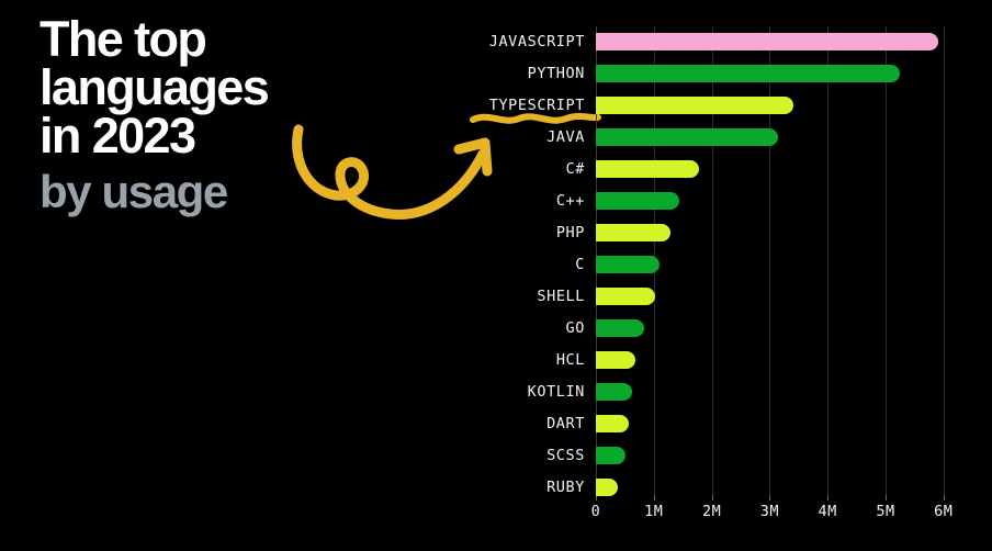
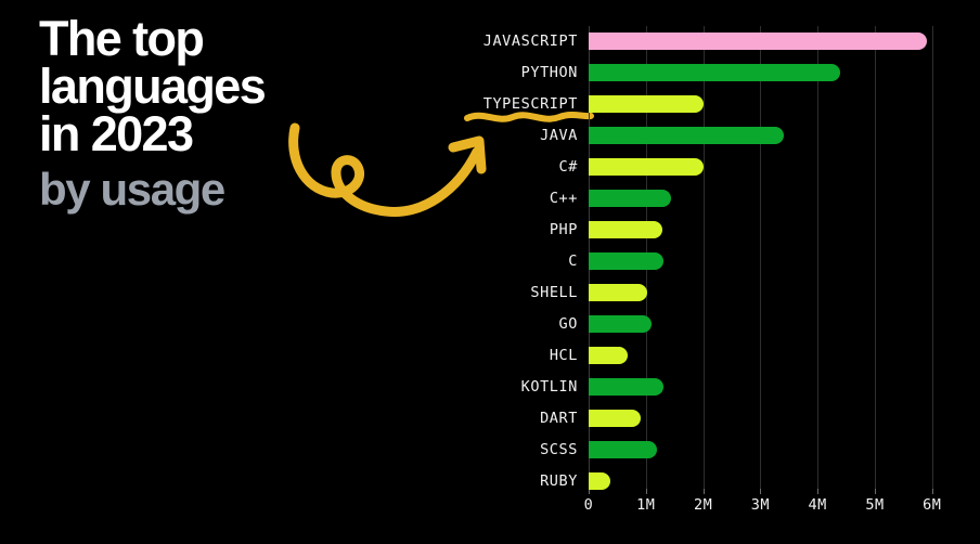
PYTHON: 5.2M -> 4.4M
TYPESCRIPT: 3.4M -> 2.0M
JAVA: 3.2M -> 3.4M
C#: 1.8M -> 2.0M
C: 1.1M -> 1.3M
GO: 0.8M -> 1.1M
KOTLIN: 0.6M -> 1.3M
DART: 0.6M -> 0.9M
SCSS: 0.5M -> 1.2M
